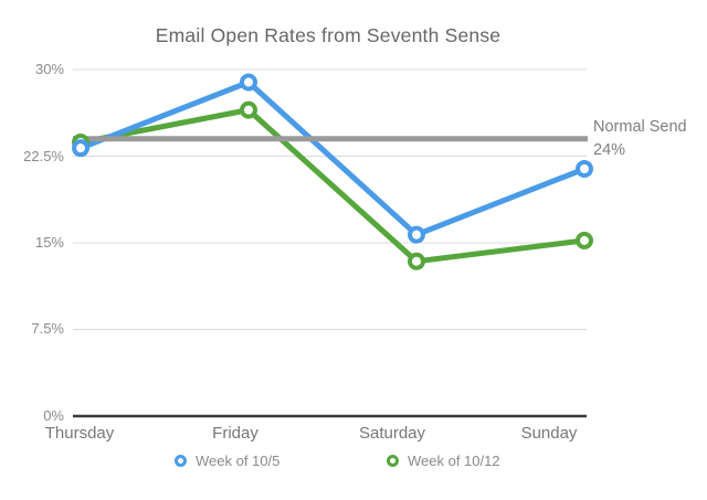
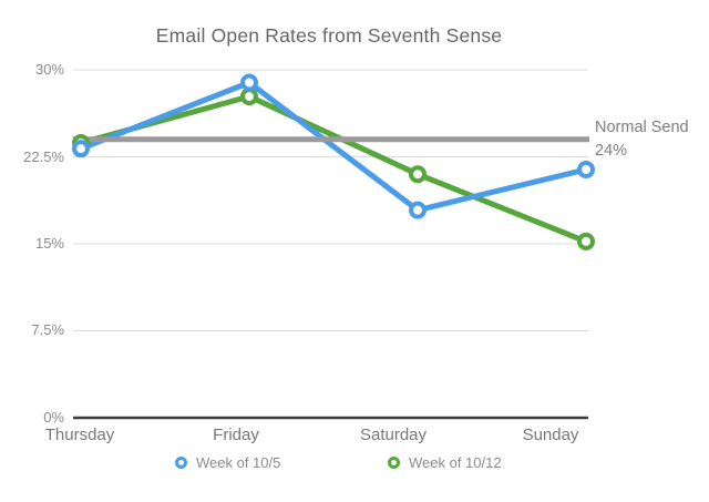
Week of 10/12/Friday: 26.5% -> 27.7%
Week of 10/5/Saturday: 15.7% -> 17.9%
Week of 10/12/Saturday: 13.4% -> 21.0%
